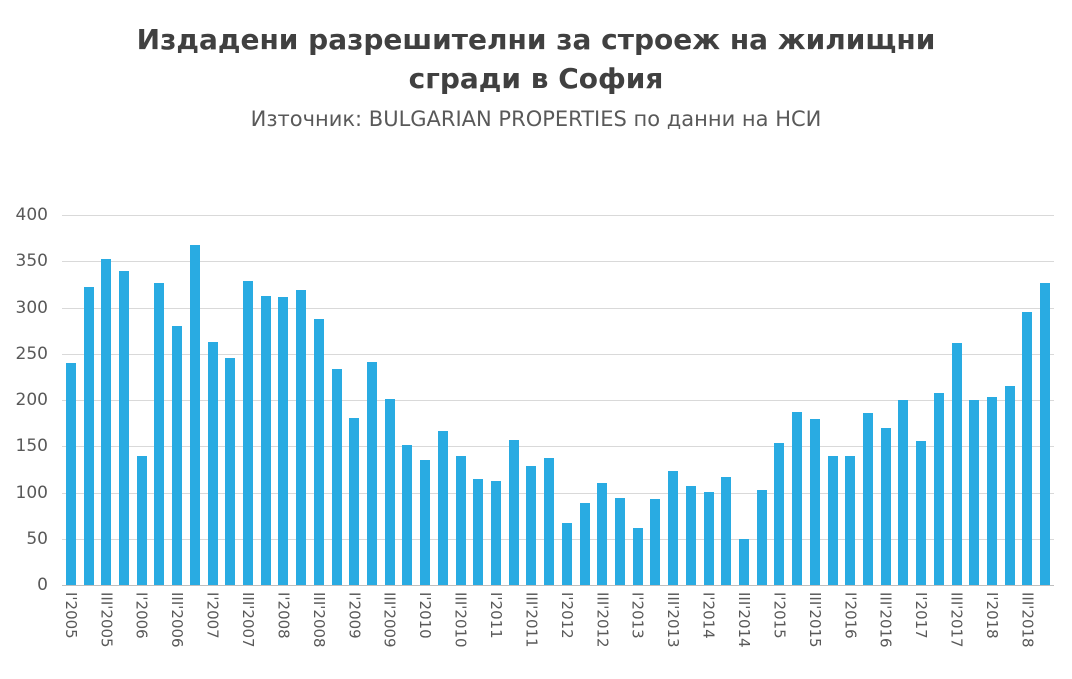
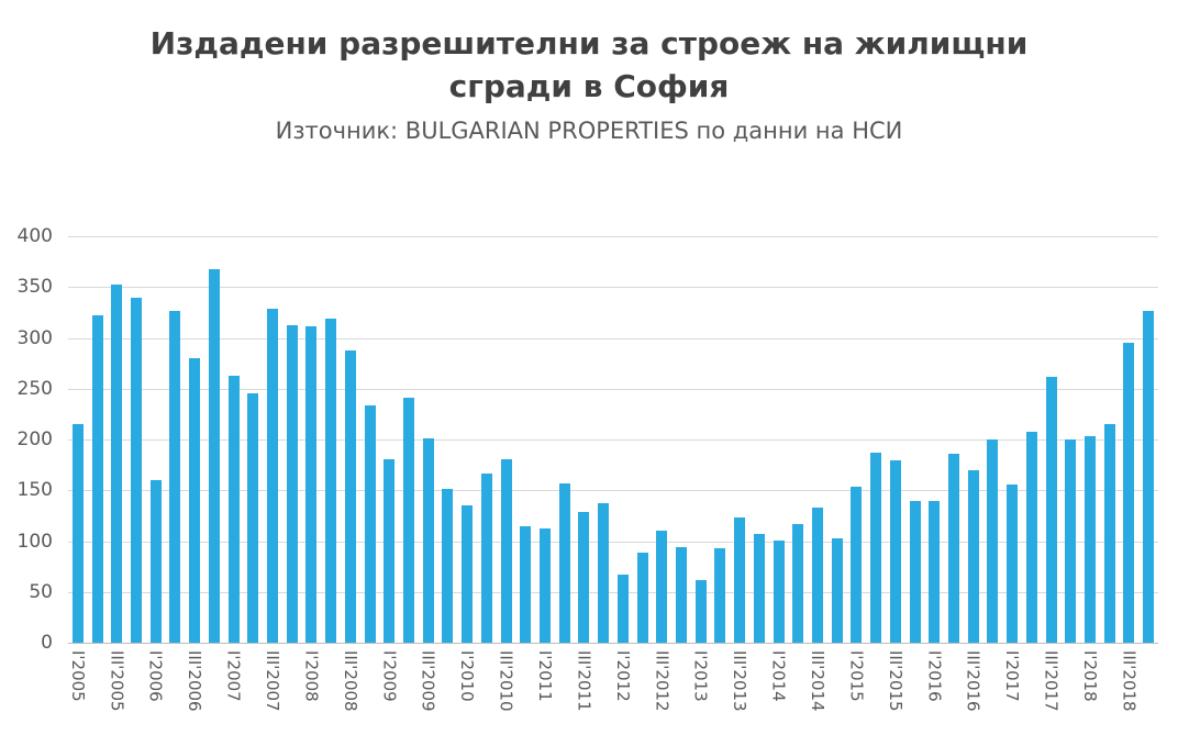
I'2005: 240 -> 220
I'2006: 140 -> 160
III'2010: 140 -> 180
III'2014: 50 -> 130
